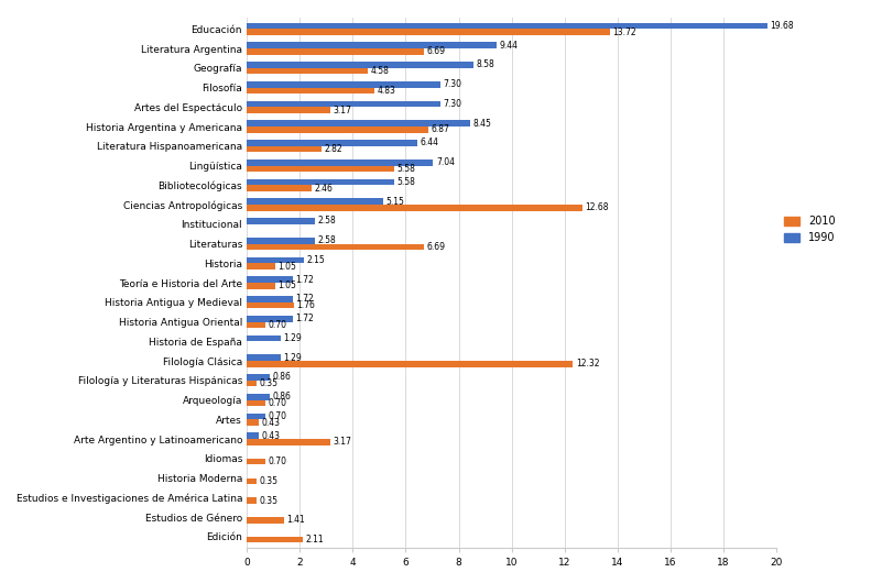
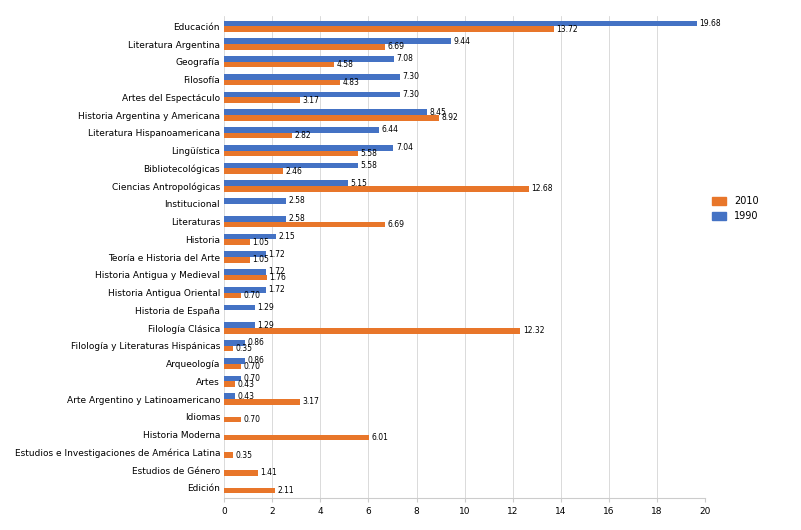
1990/Geografía: 8.58 -> 7.08
2010/Historia Argentina y Americana: 6.87 -> 8.92
2010/Historia Moderna: 0.35 -> 6.01
